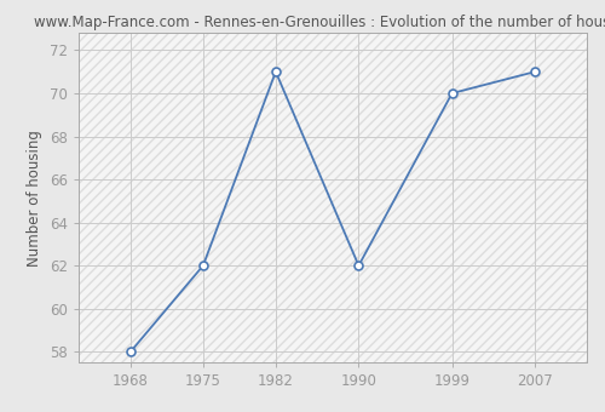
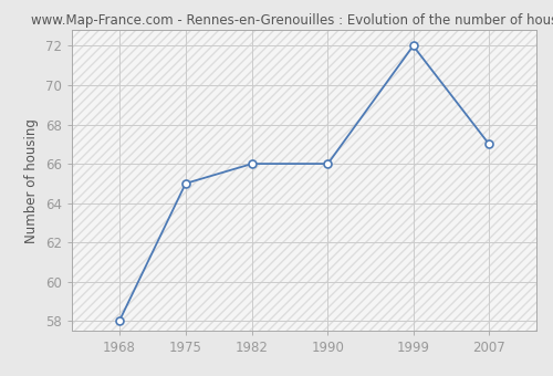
1975: 62 -> 65
1982: 71 -> 66
1990: 62 -> 66
1999: 70 -> 72
2007: 71 -> 67
